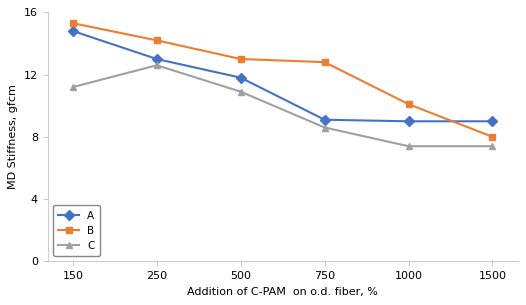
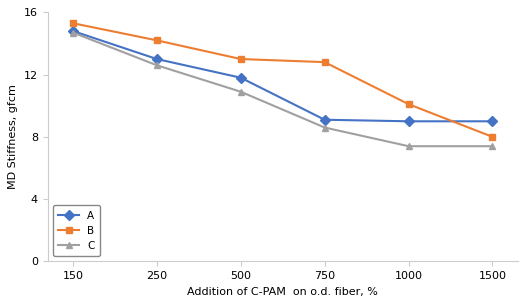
C/150: 11.2 -> 14.7
